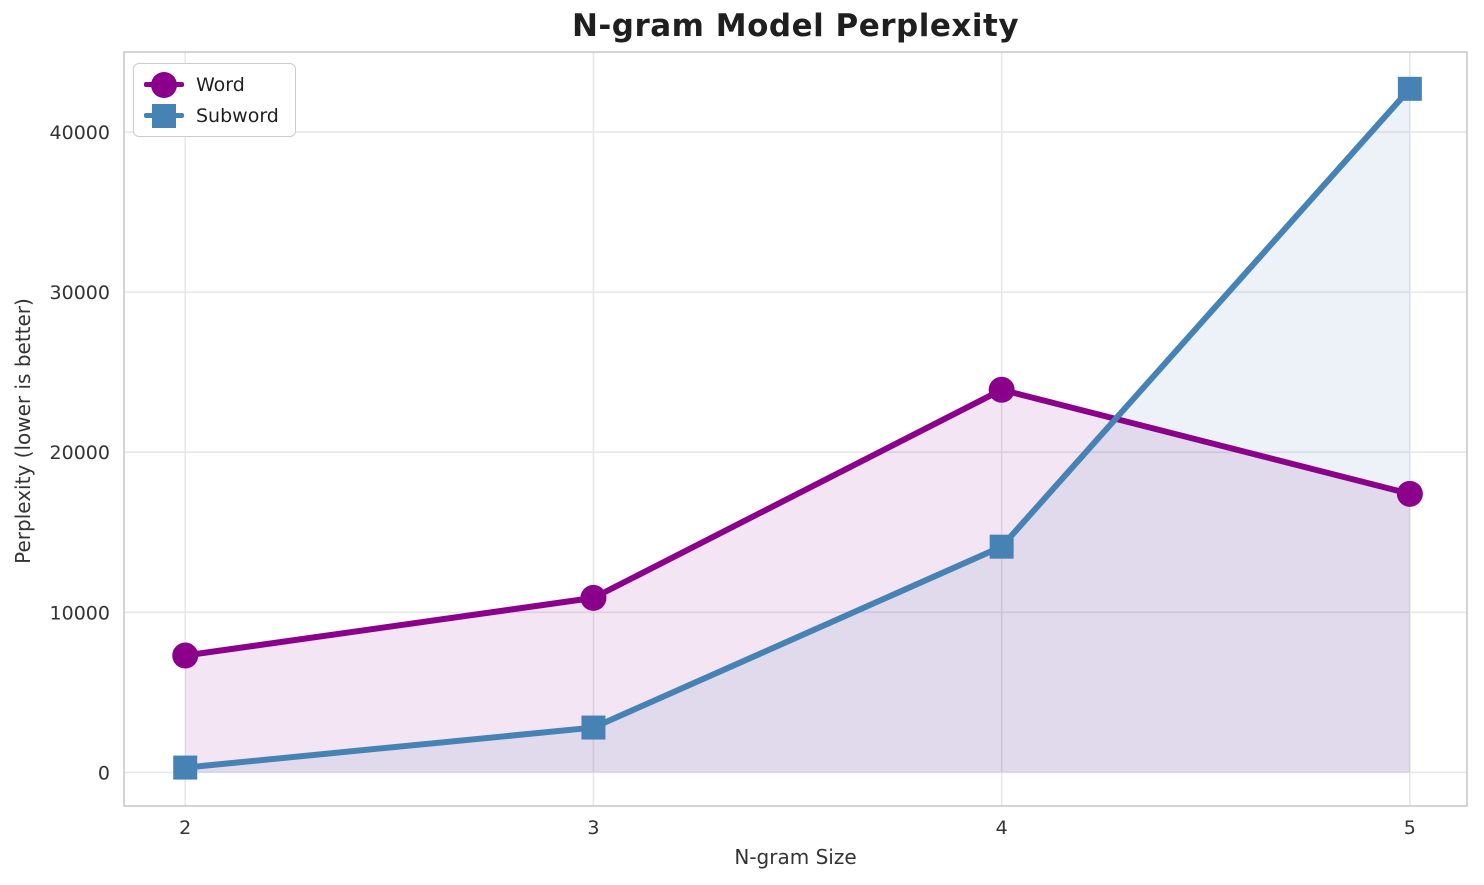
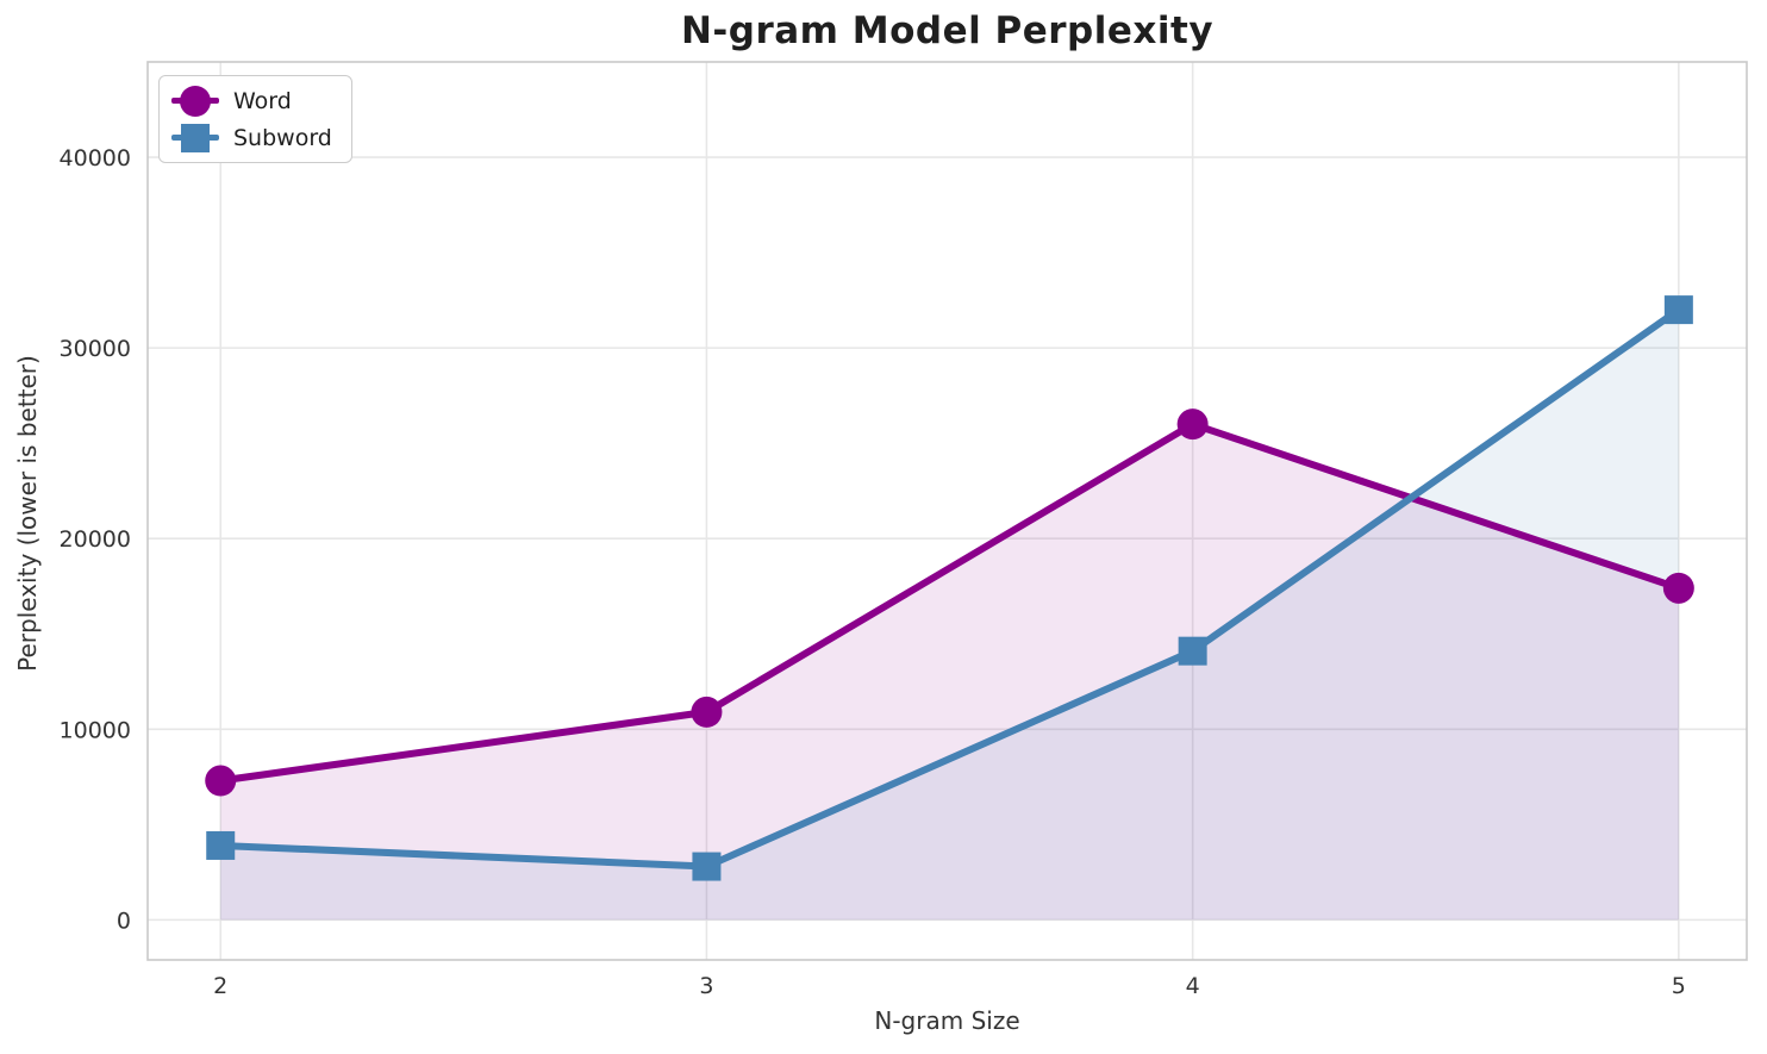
Subword/2: 300 -> 3900
Word/4: 23900 -> 26000
Subword/5: 42700 -> 32000
